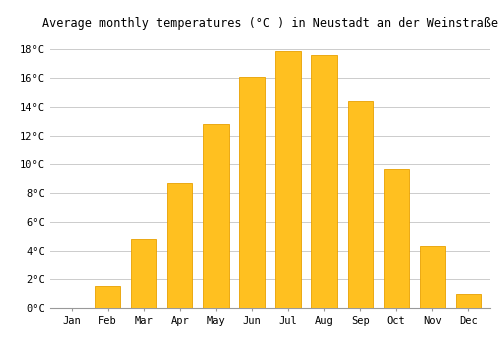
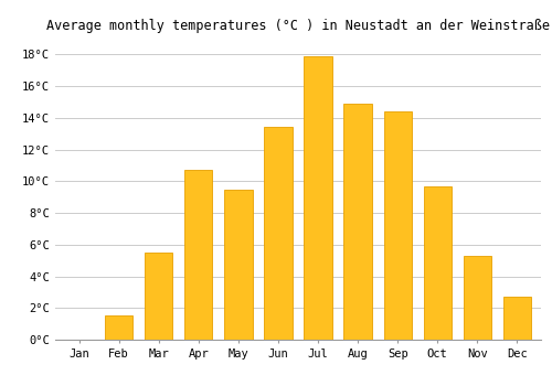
Mar: 4.8°C -> 5.5°C
Apr: 8.7°C -> 10.7°C
May: 12.8°C -> 9.5°C
Jun: 16.1°C -> 13.4°C
Aug: 17.6°C -> 14.9°C
Nov: 4.3°C -> 5.3°C
Dec: 1.0°C -> 2.7°C
